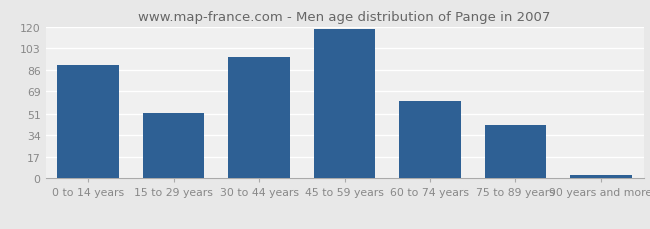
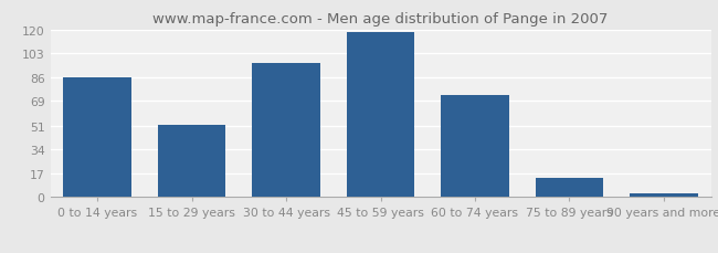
0 to 14 years: 90 -> 86
60 to 74 years: 61 -> 73
75 to 89 years: 42 -> 14
